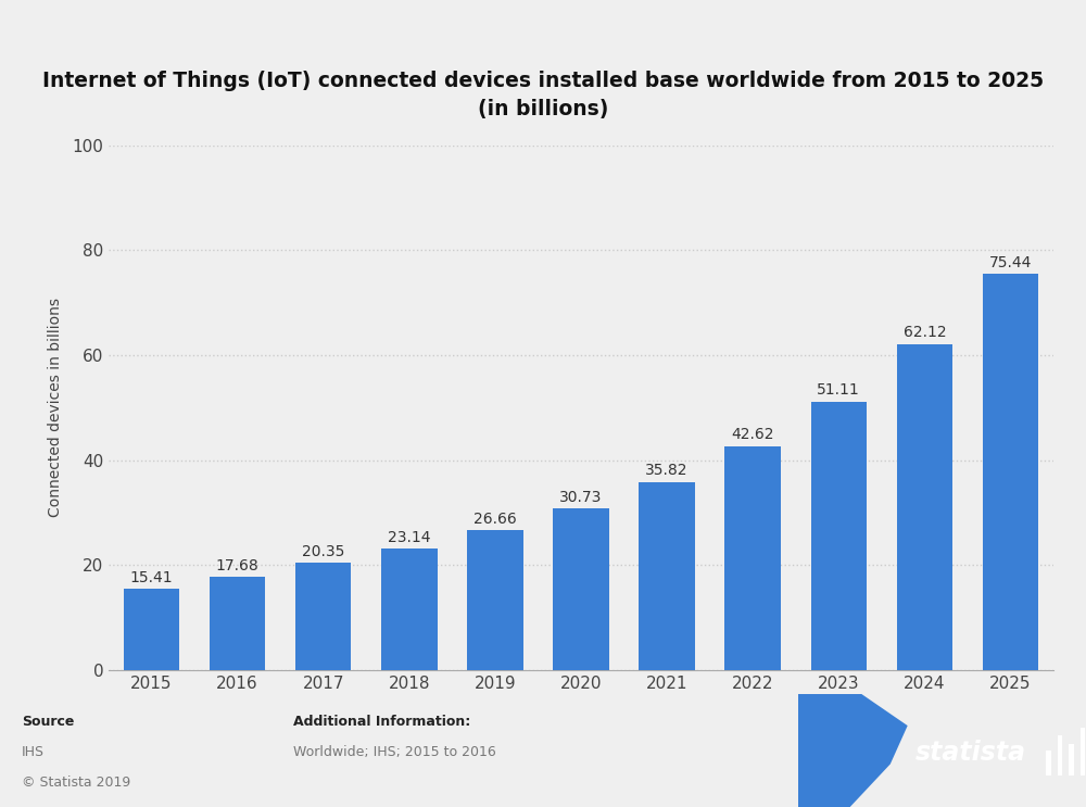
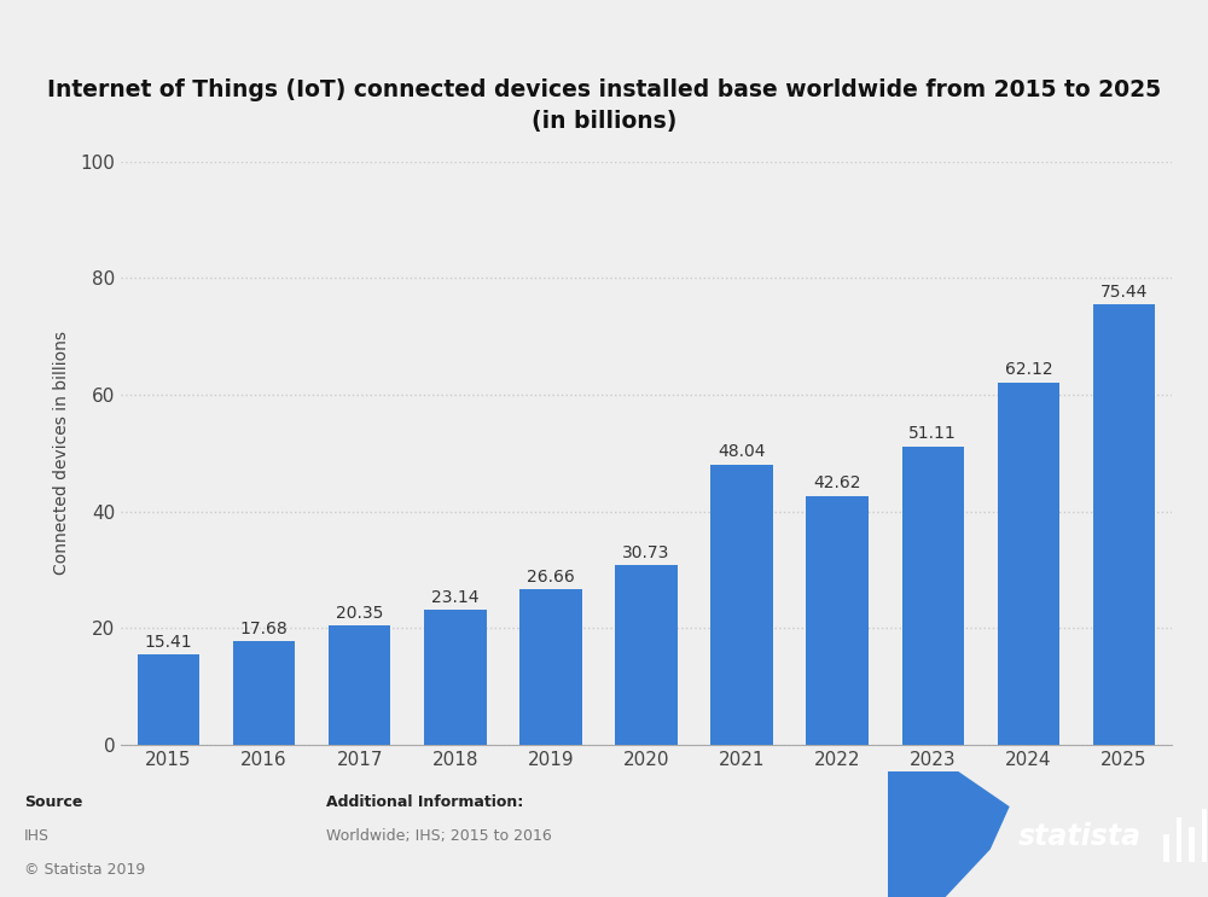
2021: 35.82 -> 48.04
